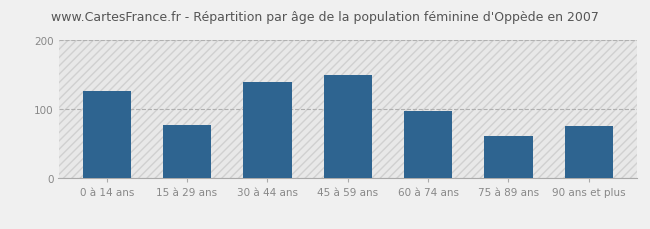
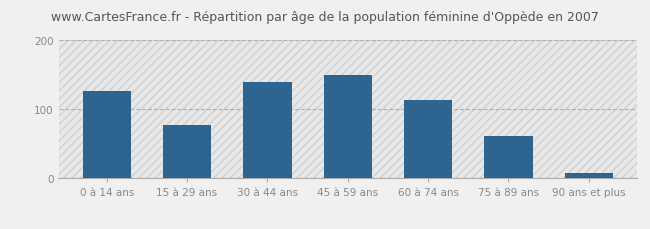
60 à 74 ans: 98 -> 113
90 ans et plus: 76 -> 8
